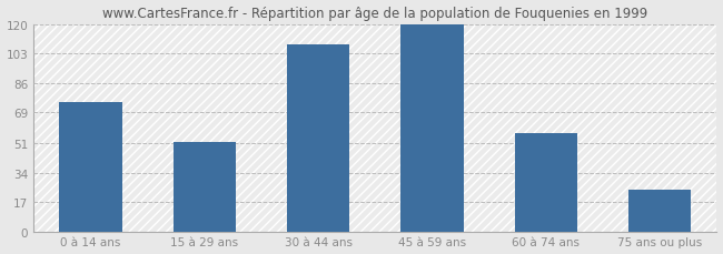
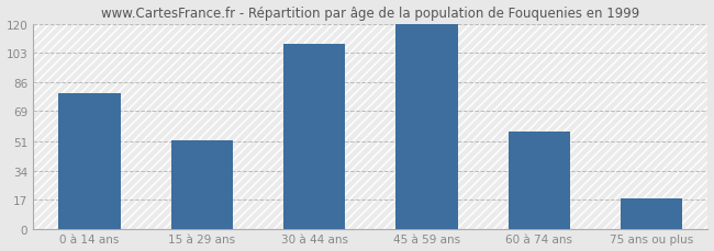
0 à 14 ans: 75 -> 79
75 ans ou plus: 24 -> 18
